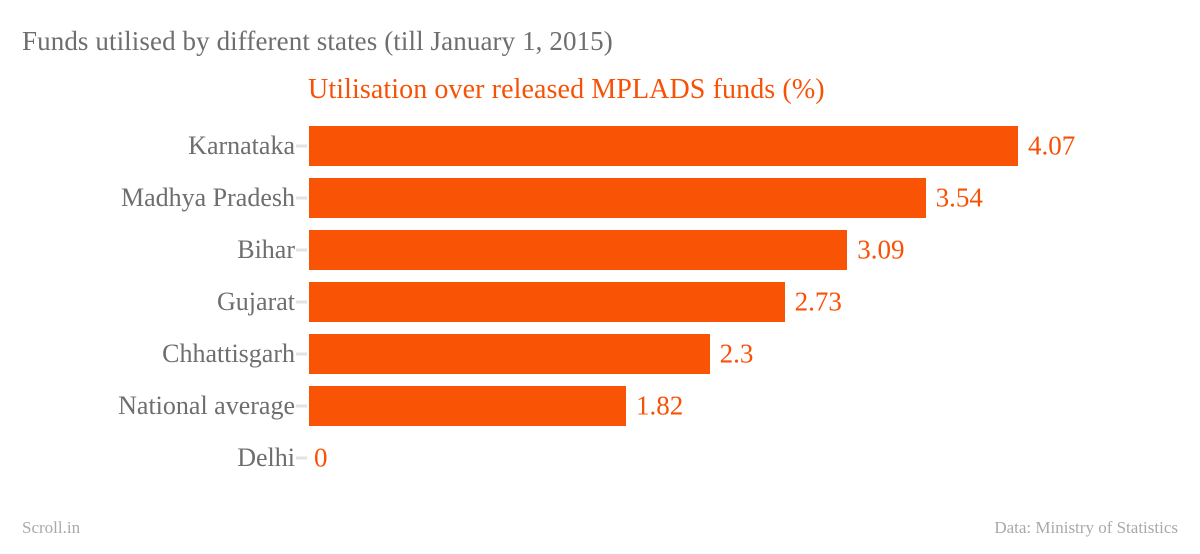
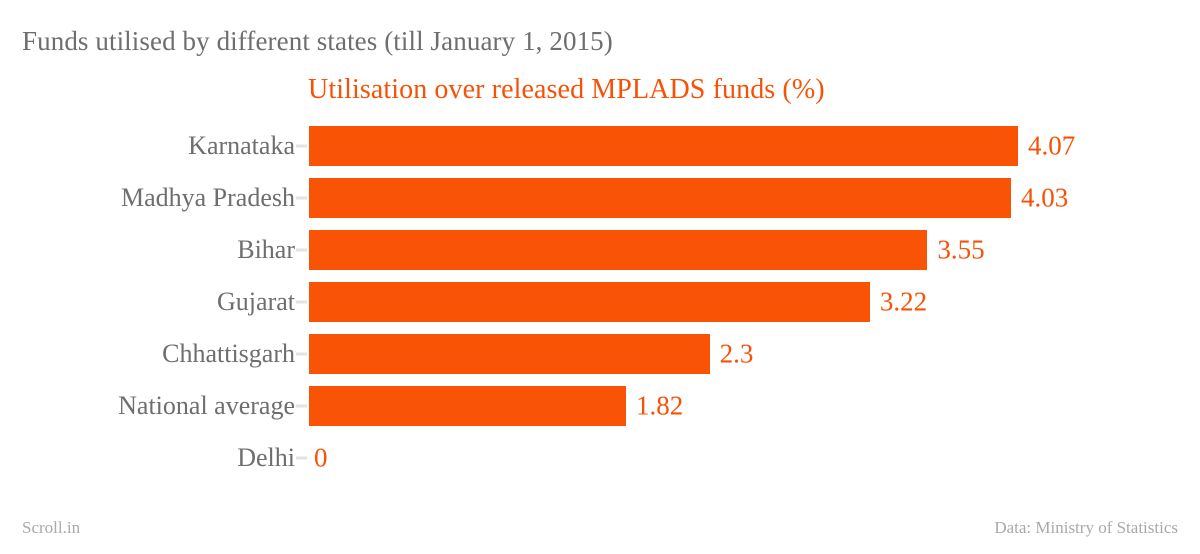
Madhya Pradesh: 3.54 -> 4.03
Bihar: 3.09 -> 3.55
Gujarat: 2.73 -> 3.22
